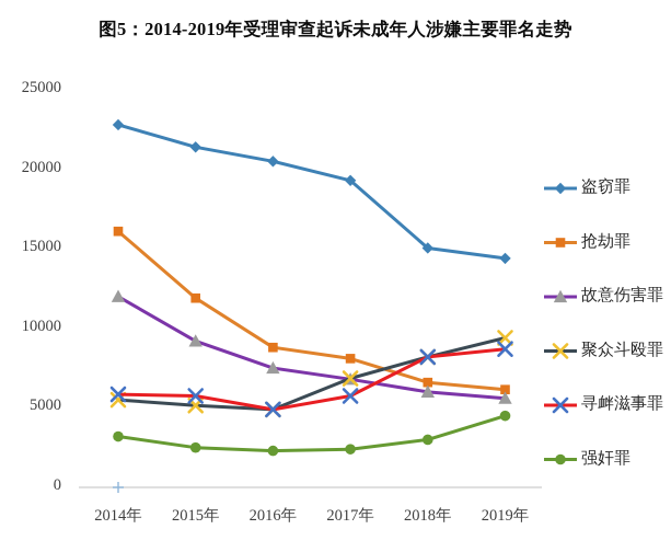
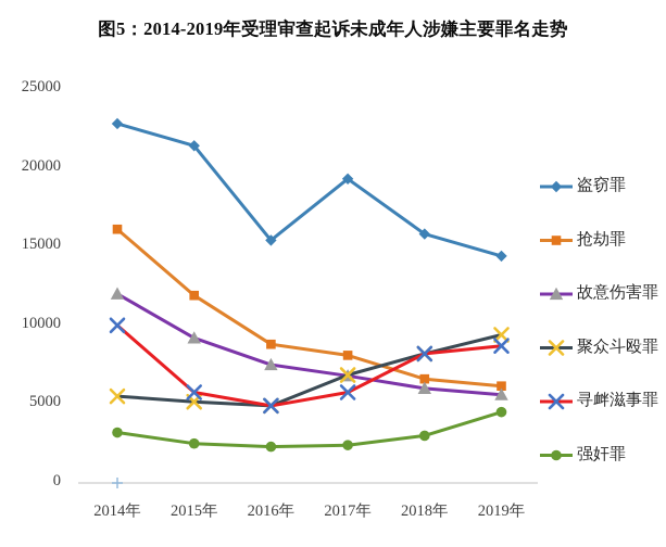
寻衅滋事罪/2014年: 5800 -> 10000
盗窃罪/2016年: 20500 -> 15400
盗窃罪/2018年: 15000 -> 15800
